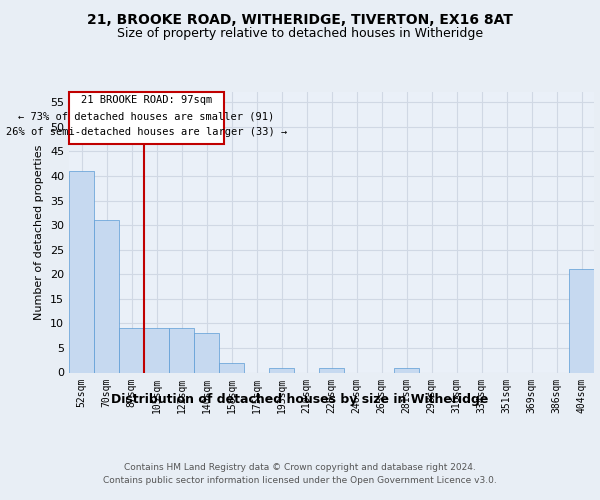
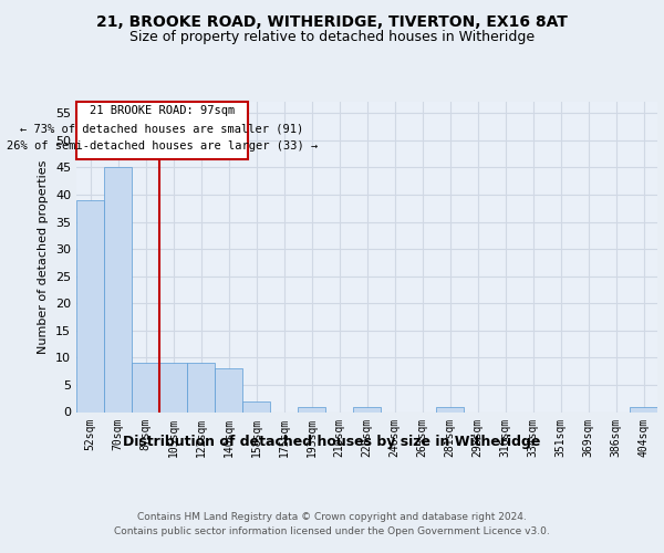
52sqm: 41 -> 39
70sqm: 31 -> 45
404sqm: 21 -> 1
